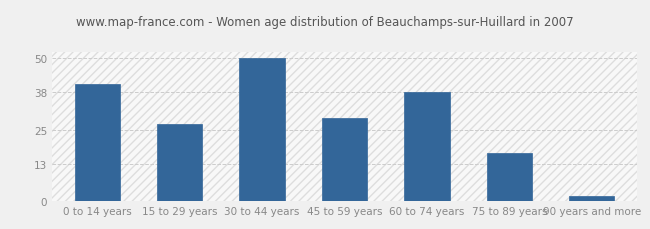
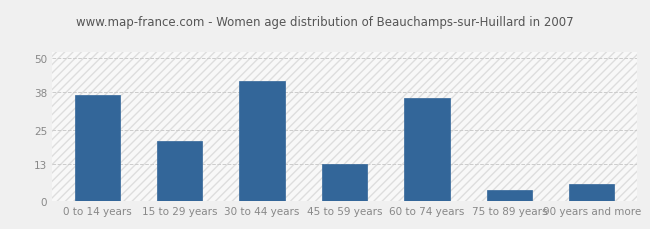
0 to 14 years: 41 -> 37
15 to 29 years: 27 -> 21
30 to 44 years: 50 -> 42
45 to 59 years: 29 -> 13
60 to 74 years: 38 -> 36
75 to 89 years: 17 -> 4
90 years and more: 2 -> 6
